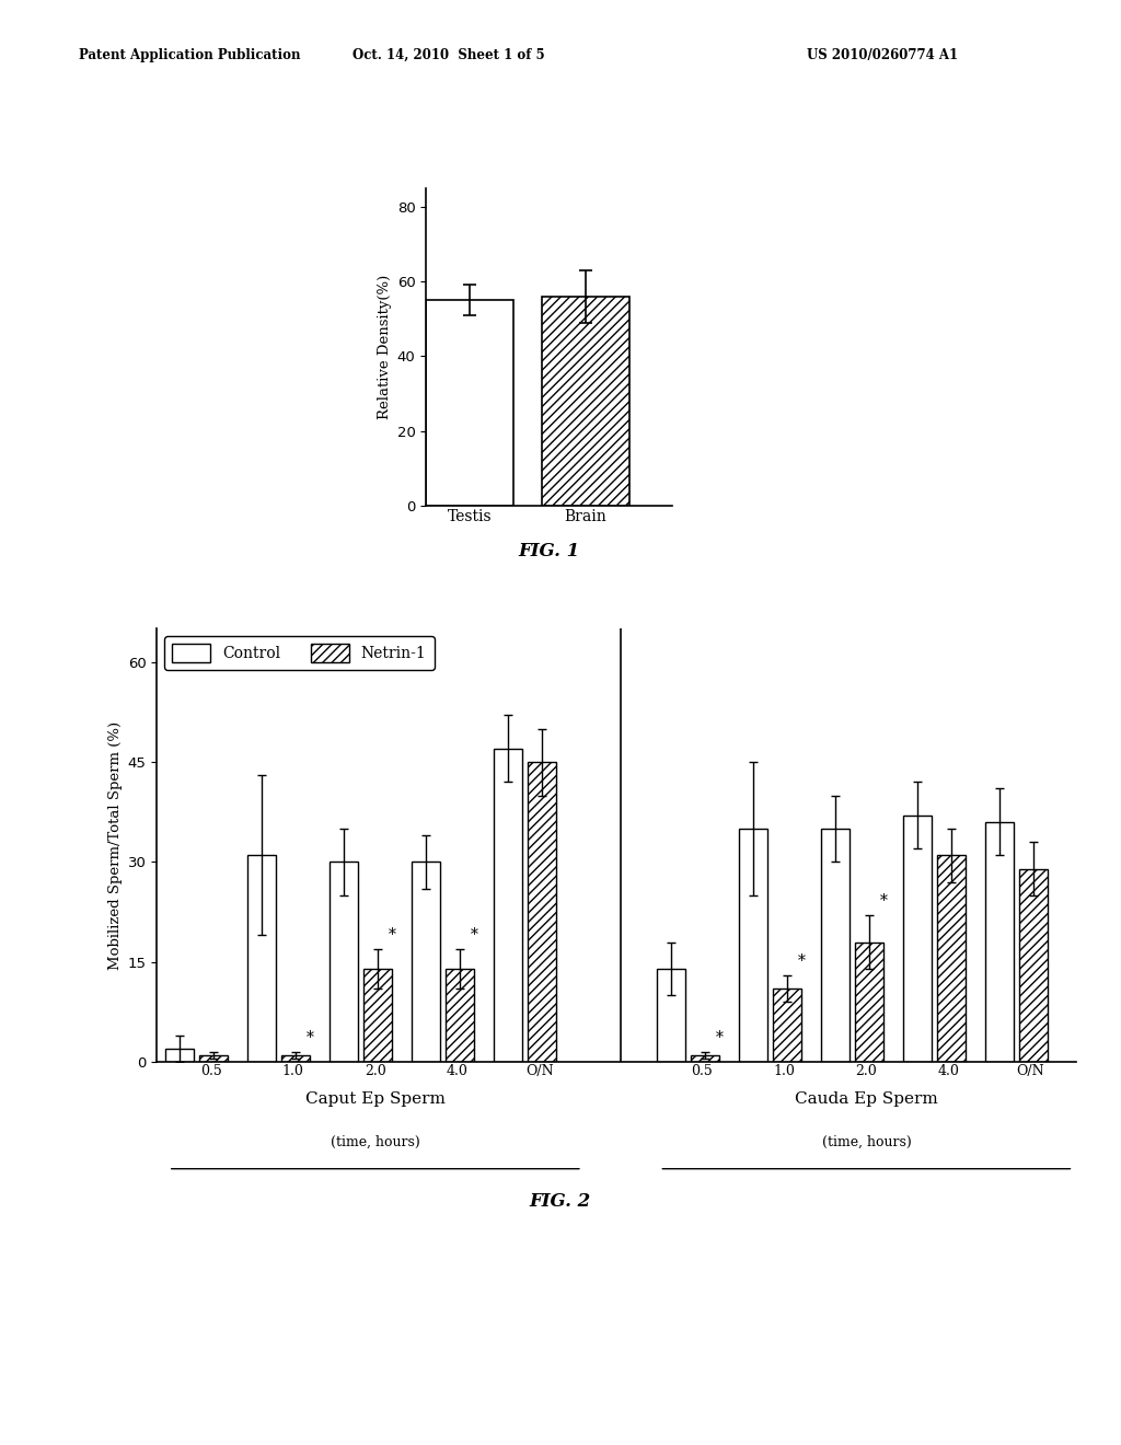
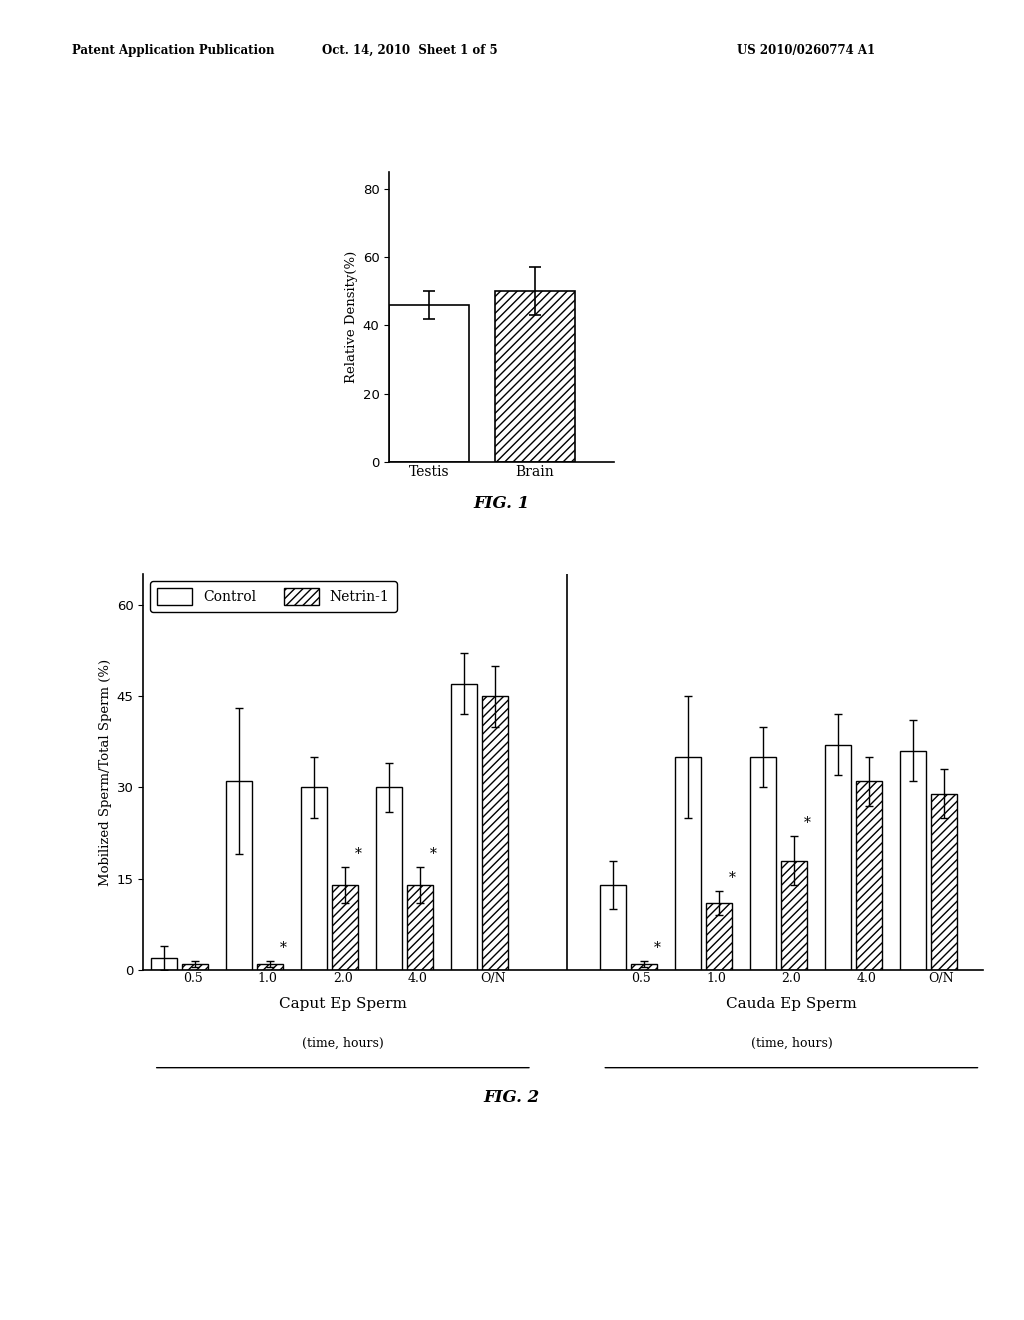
Testis: 55 -> 46
Brain: 56 -> 50
